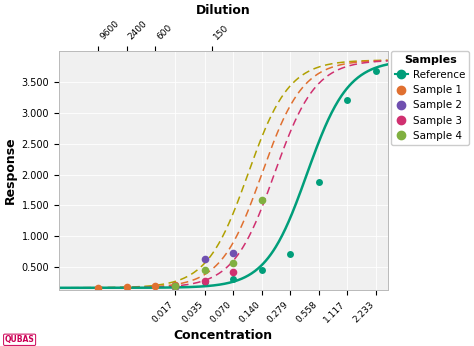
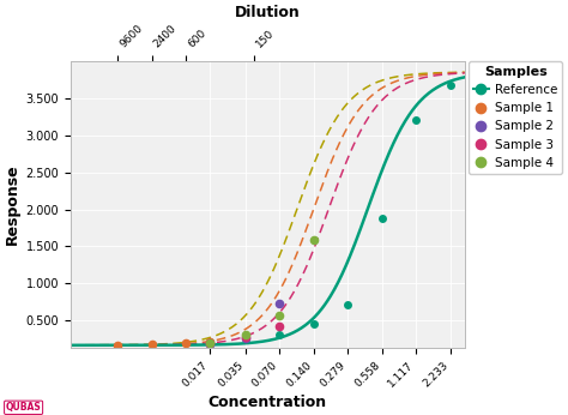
Sample 2/0.035: 0.64 -> 0.26
Sample 4/0.035: 0.46 -> 0.32
